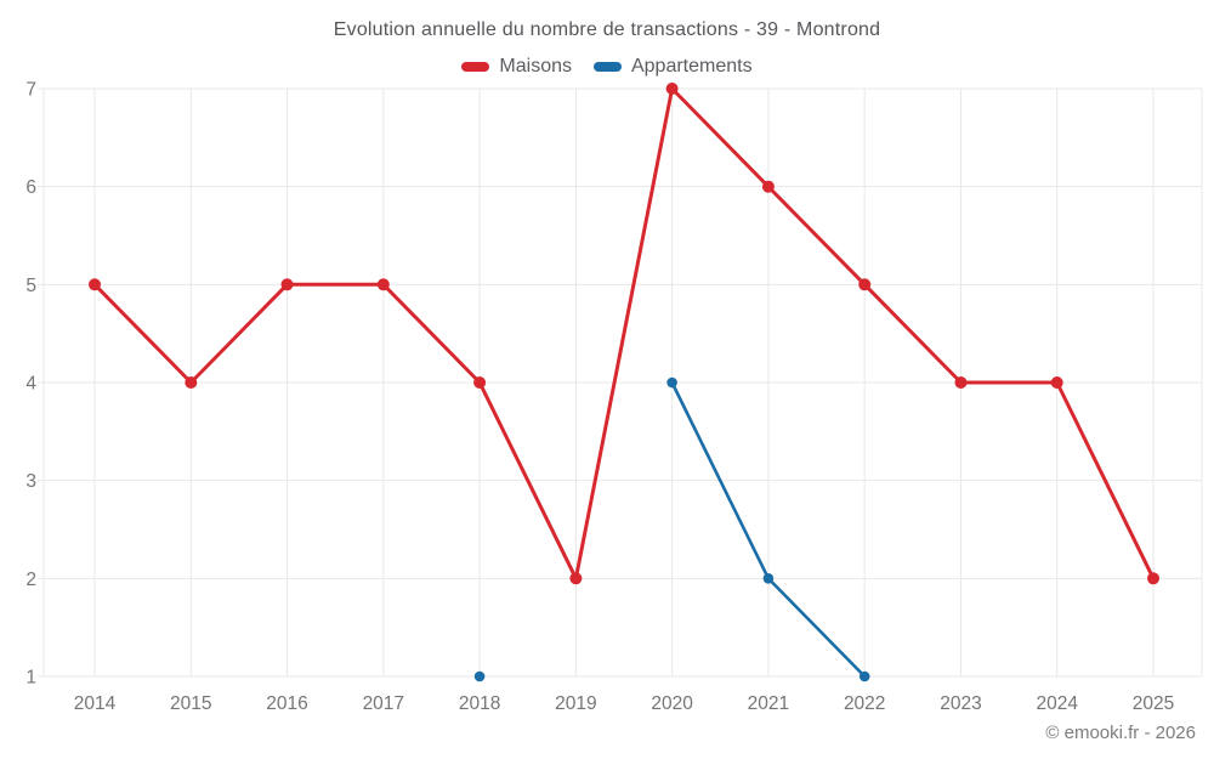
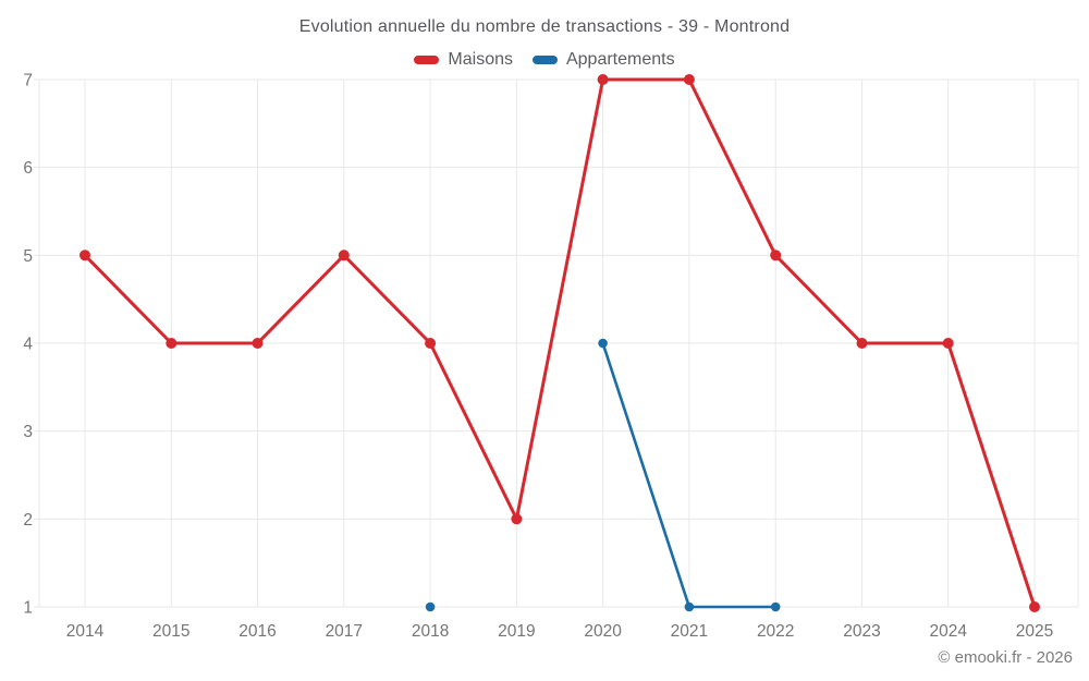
Maisons/2016: 5 -> 4
Maisons/2021: 6 -> 7
Appartements/2021: 2 -> 1
Maisons/2025: 2 -> 1
